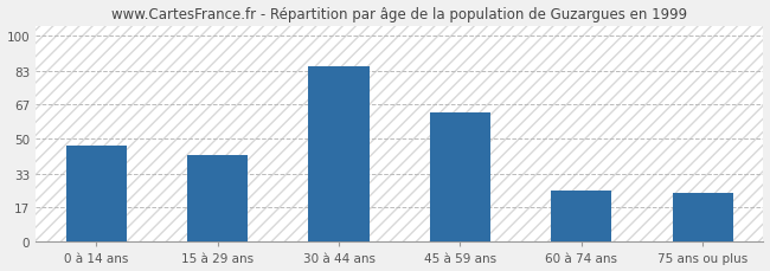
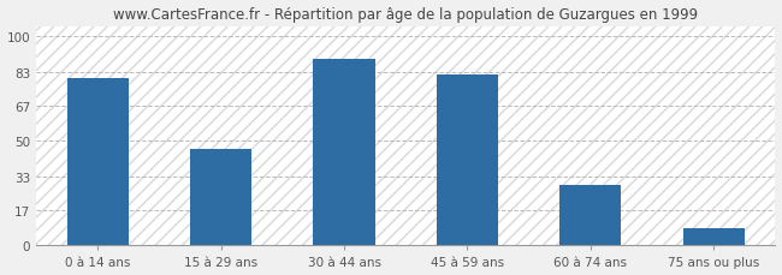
0 à 14 ans: 47 -> 80
15 à 29 ans: 42 -> 46
30 à 44 ans: 85 -> 89
45 à 59 ans: 63 -> 82
60 à 74 ans: 25 -> 29
75 ans ou plus: 24 -> 8
